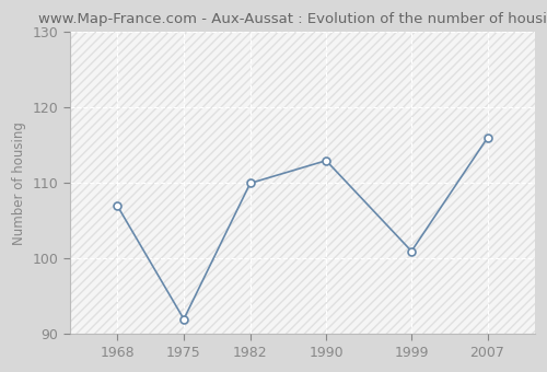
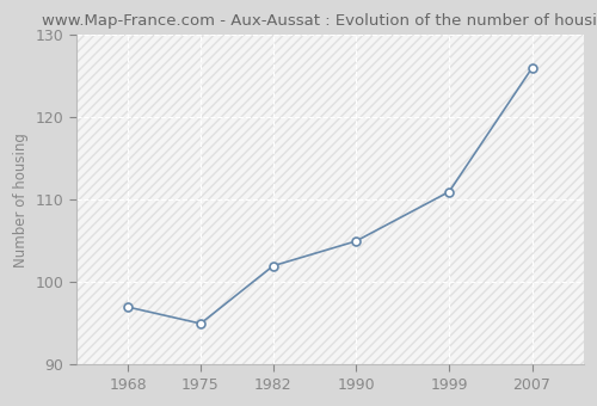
1968: 107 -> 97
1975: 92 -> 95
1982: 110 -> 102
1990: 113 -> 105
1999: 101 -> 111
2007: 116 -> 126
